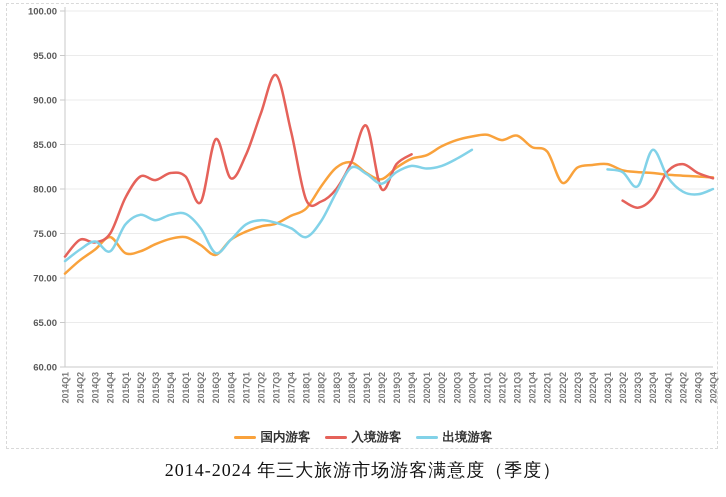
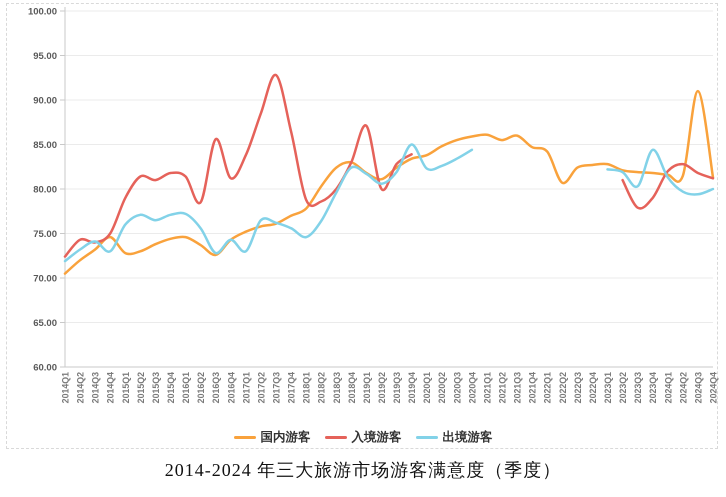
出境游客/2017Q1: 76 -> 73
出境游客/2019Q4: 83 -> 85
入境游客/2023Q2: 79 -> 81
国内游客/2024Q3: 81 -> 91
